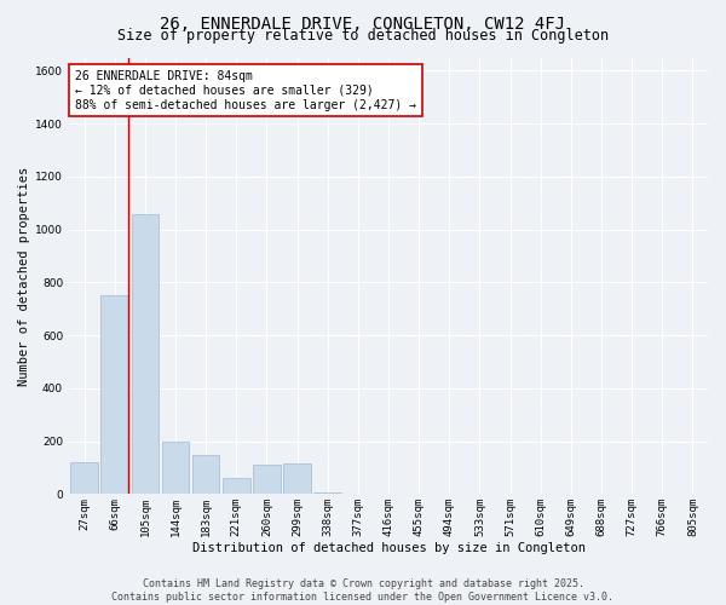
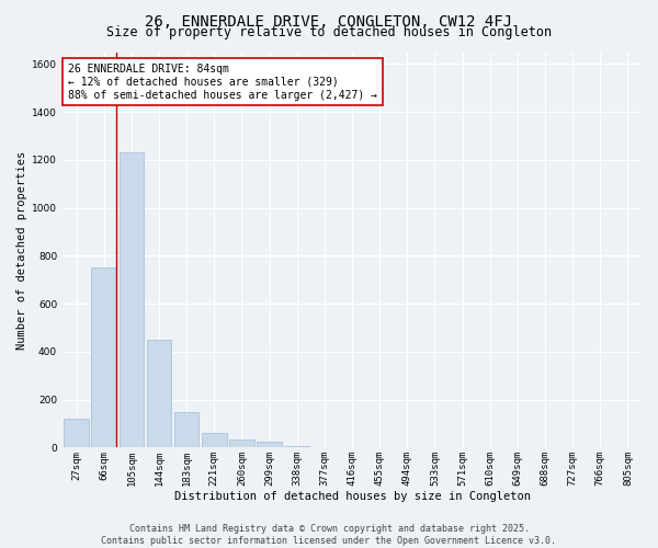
105sqm: 1060 -> 1230
144sqm: 200 -> 450
260sqm: 110 -> 35
299sqm: 115 -> 25
